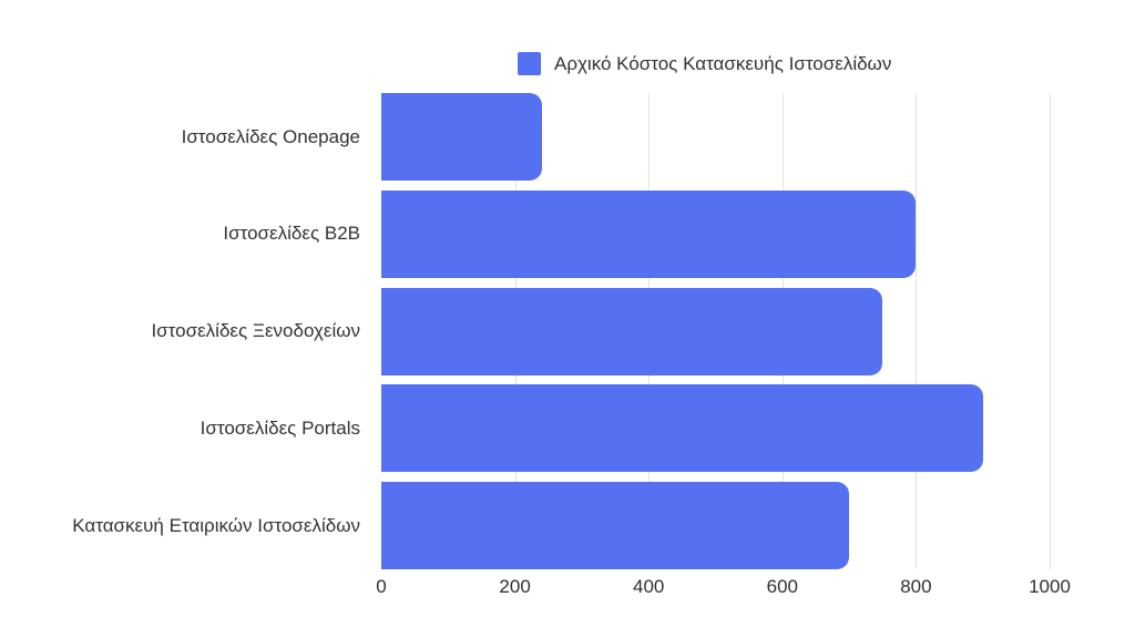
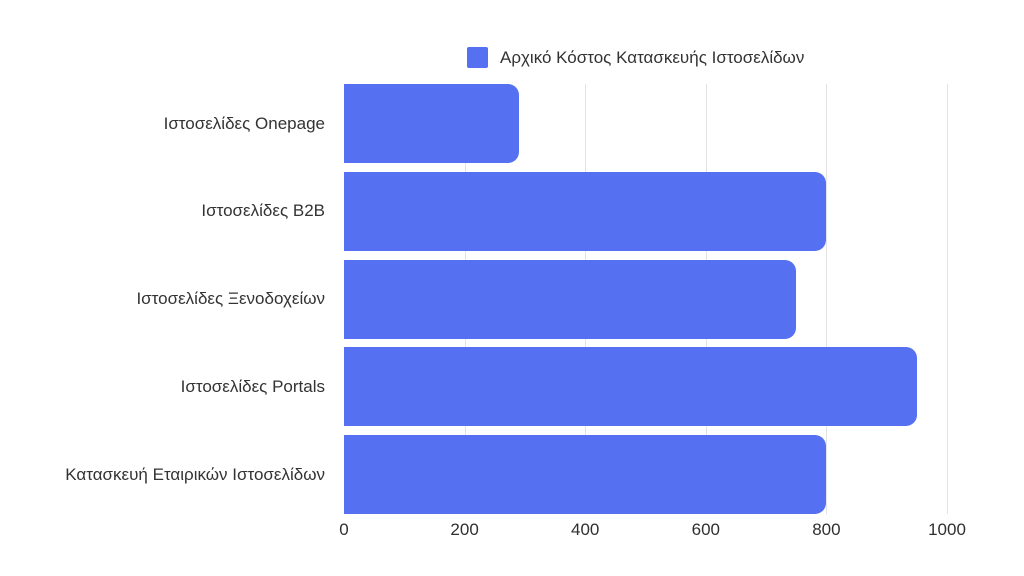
Ιστοσελίδες Onepage: 240 -> 290
Ιστοσελίδες Portals: 900 -> 950
Κατασκευή Εταιρικών Ιστοσελίδων: 700 -> 800
